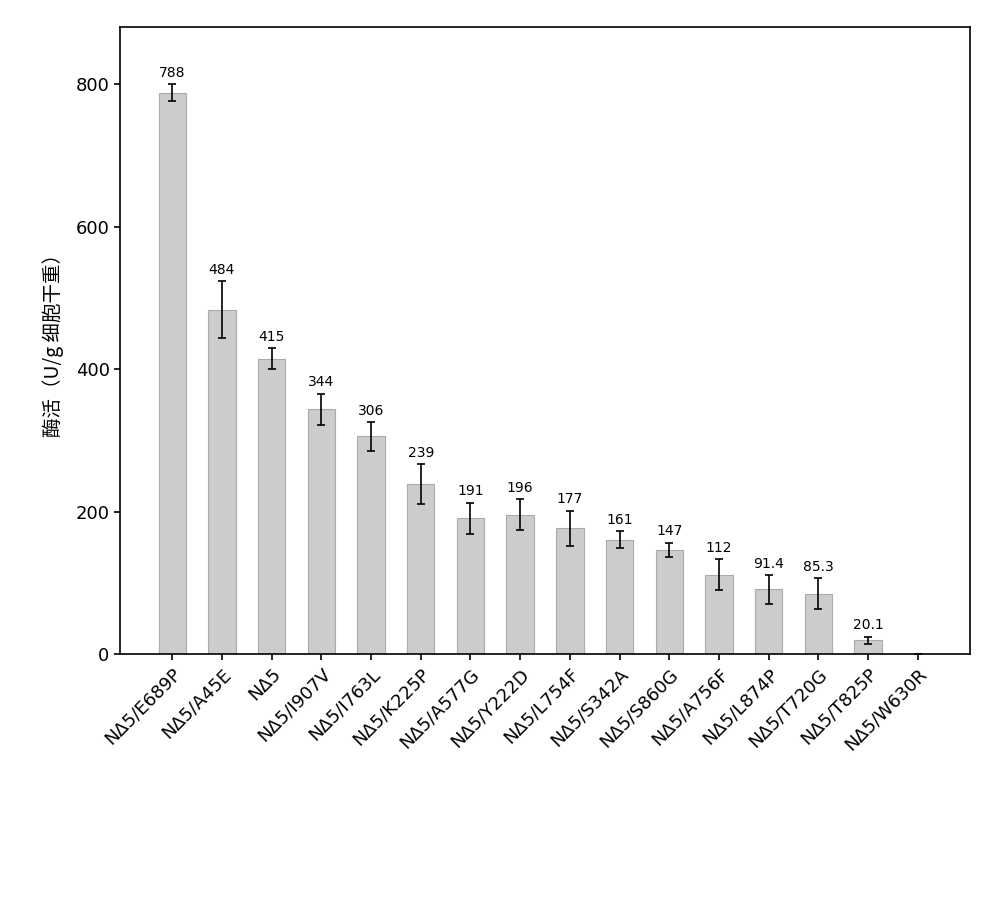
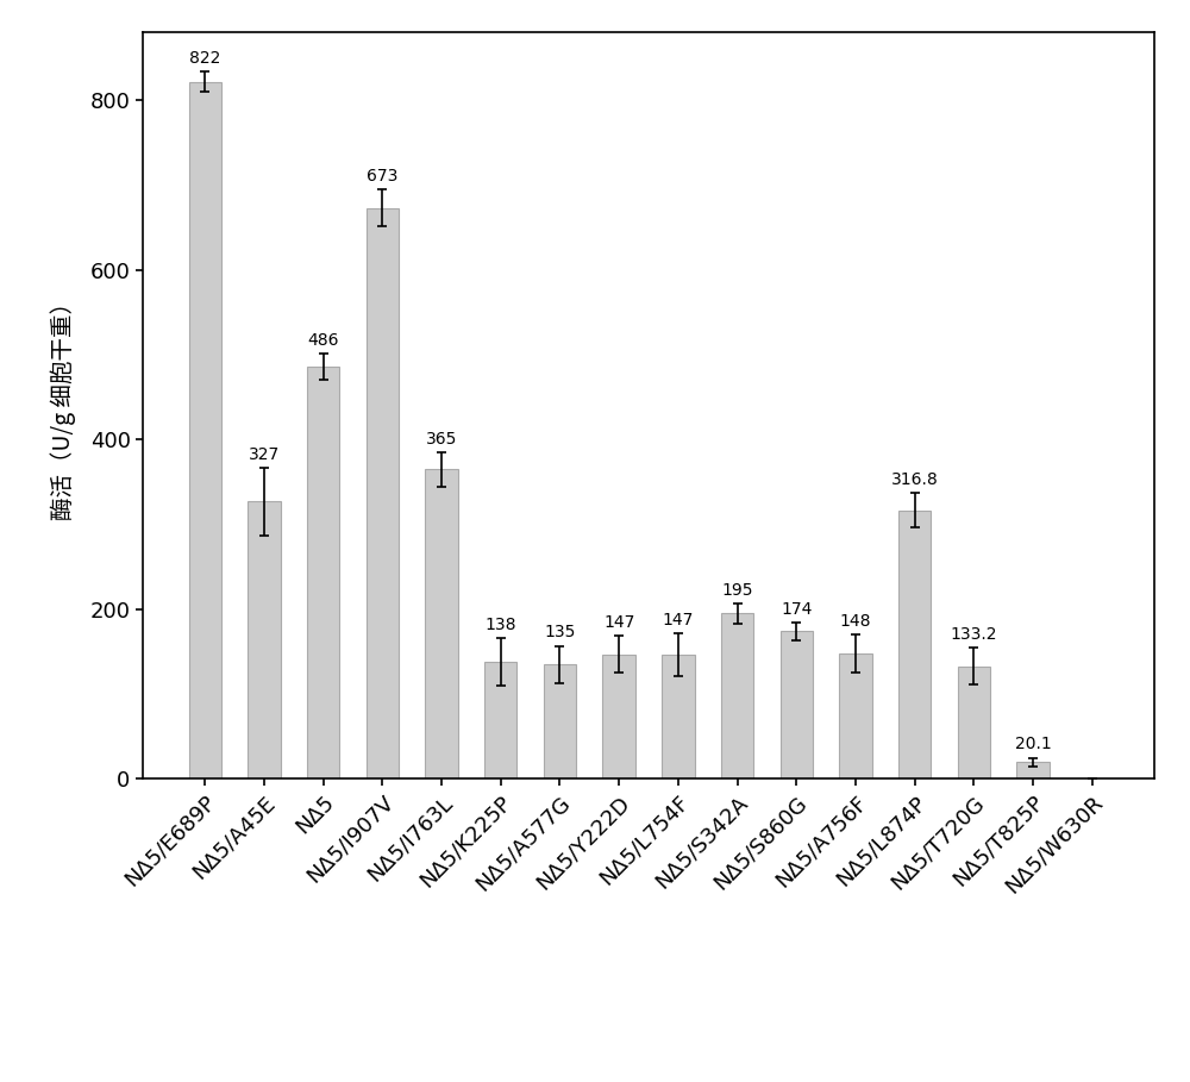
NΔ5/E689P: 788 -> 822
NΔ5/A45E: 484 -> 327
NΔ5: 415 -> 486
NΔ5/I907V: 344 -> 673
NΔ5/I763L: 306 -> 365
NΔ5/K225P: 239 -> 138
NΔ5/A577G: 191 -> 135
NΔ5/Y222D: 196 -> 147
NΔ5/L754F: 177 -> 147
NΔ5/S342A: 161 -> 195
NΔ5/S860G: 147 -> 174
NΔ5/A756F: 112 -> 148
NΔ5/L874P: 91.4 -> 316.8
NΔ5/T720G: 85.3 -> 133.2
